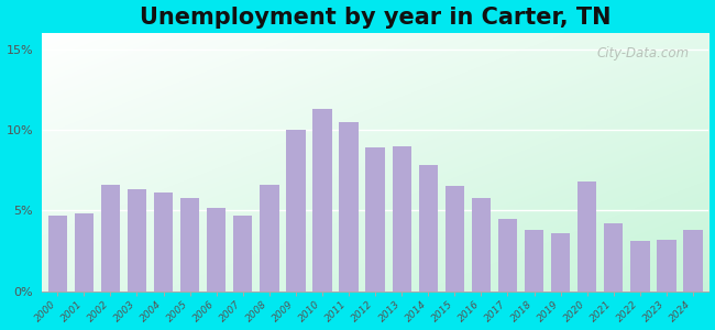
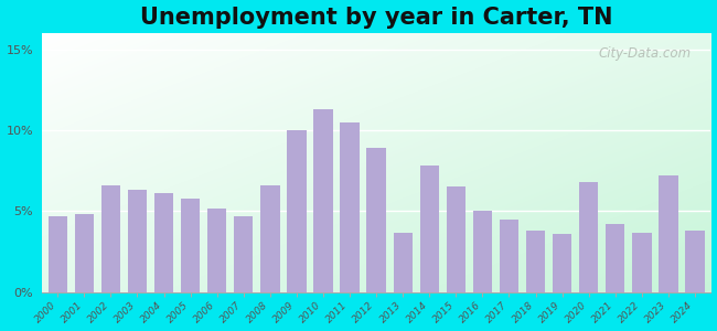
2013: 9.0% -> 3.7%
2016: 5.8% -> 5.0%
2022: 3.1% -> 3.7%
2023: 3.2% -> 7.2%
